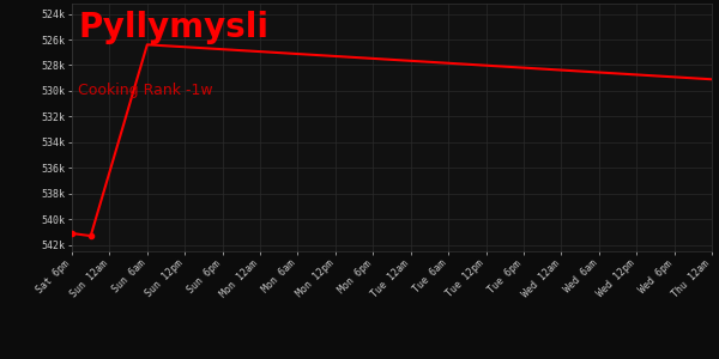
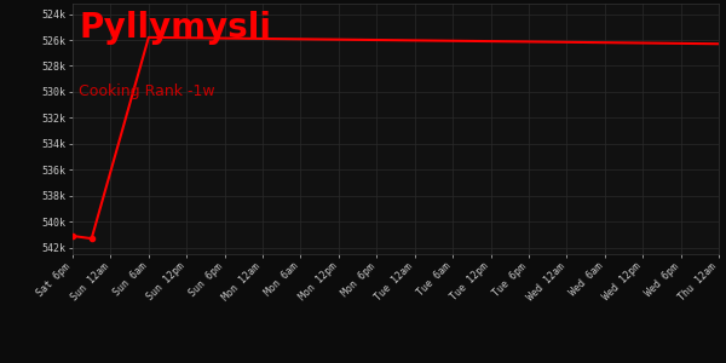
Sun 6am: 526.4k -> 525.8k
Thu 12am: 529.1k -> 526.3k
